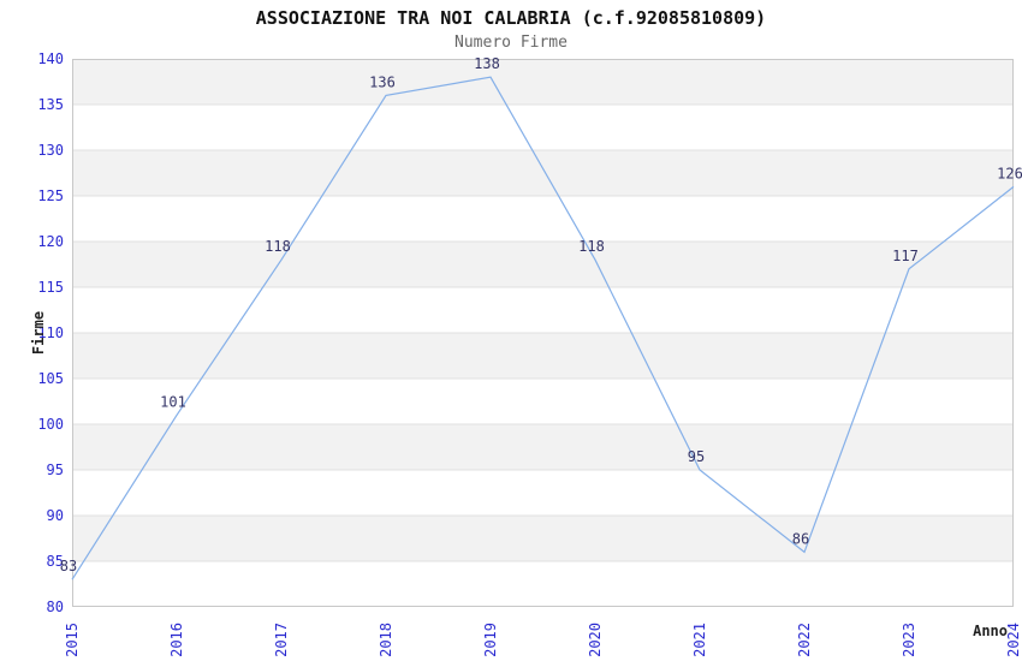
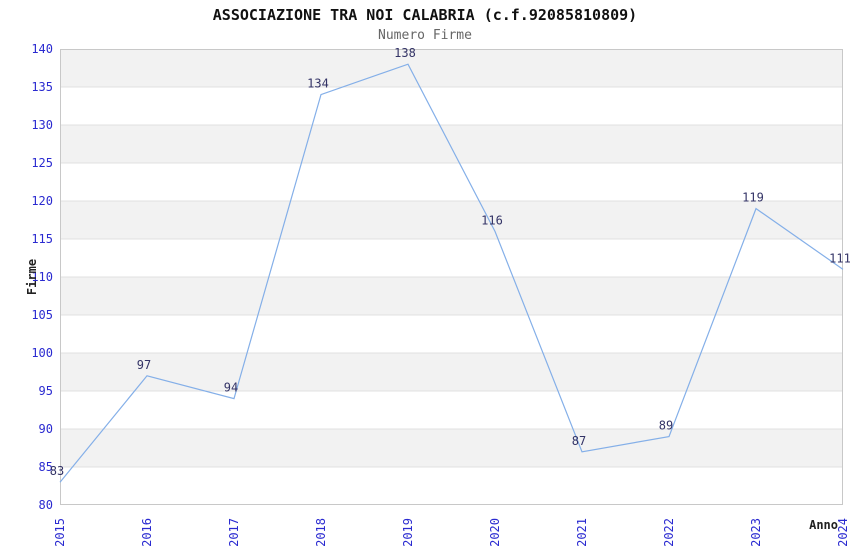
2016: 101 -> 97
2017: 118 -> 94
2018: 136 -> 134
2020: 118 -> 116
2021: 95 -> 87
2022: 86 -> 89
2023: 117 -> 119
2024: 126 -> 111
